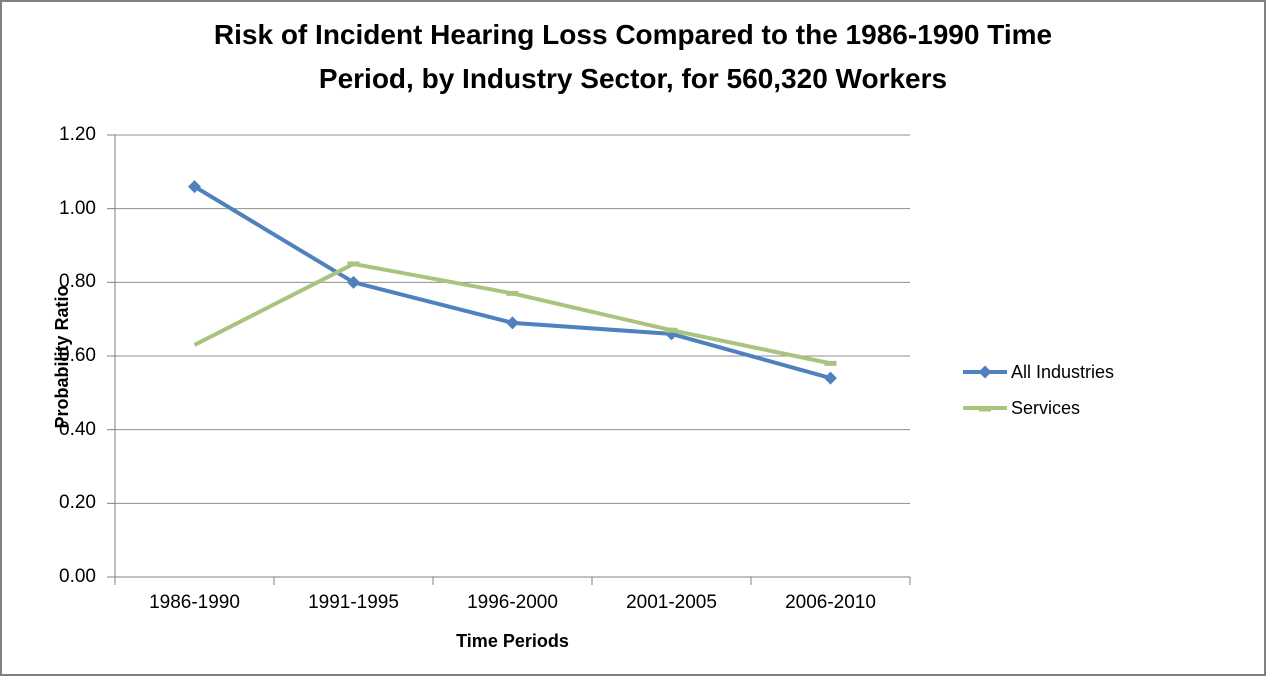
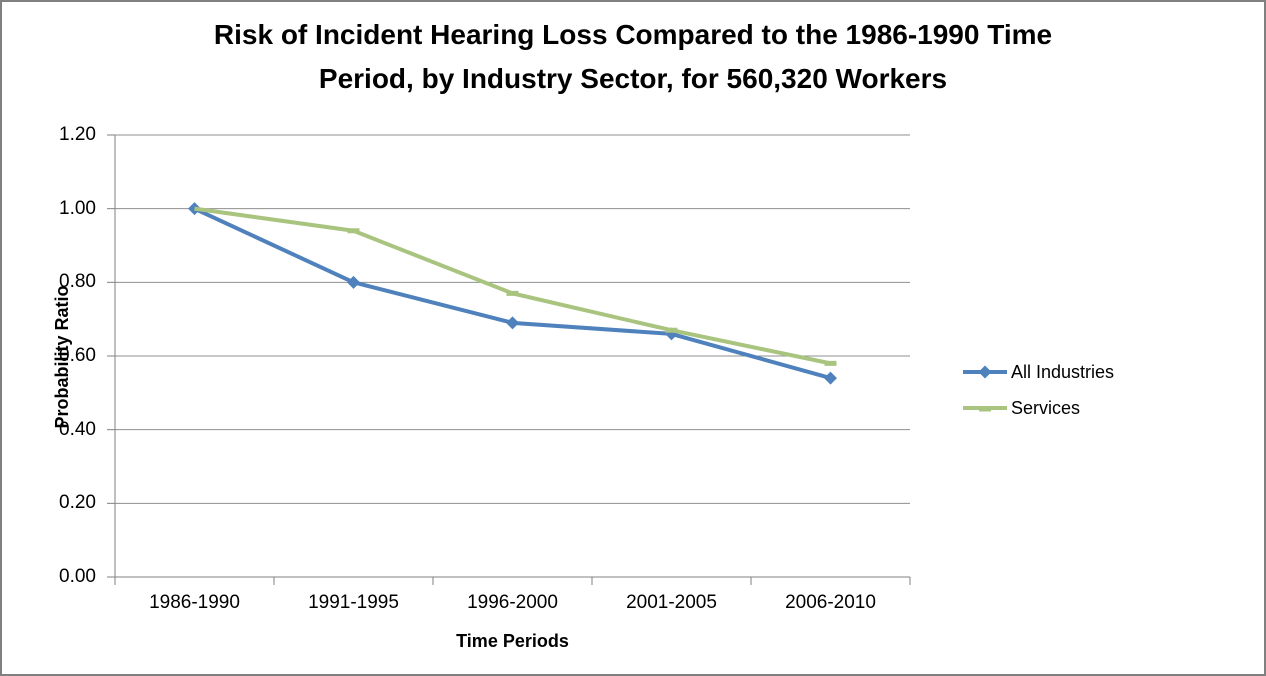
All Industries/1986-1990: 1.06 -> 1.00
Services/1986-1990: 0.63 -> 1.00
Services/1991-1995: 0.85 -> 0.94
